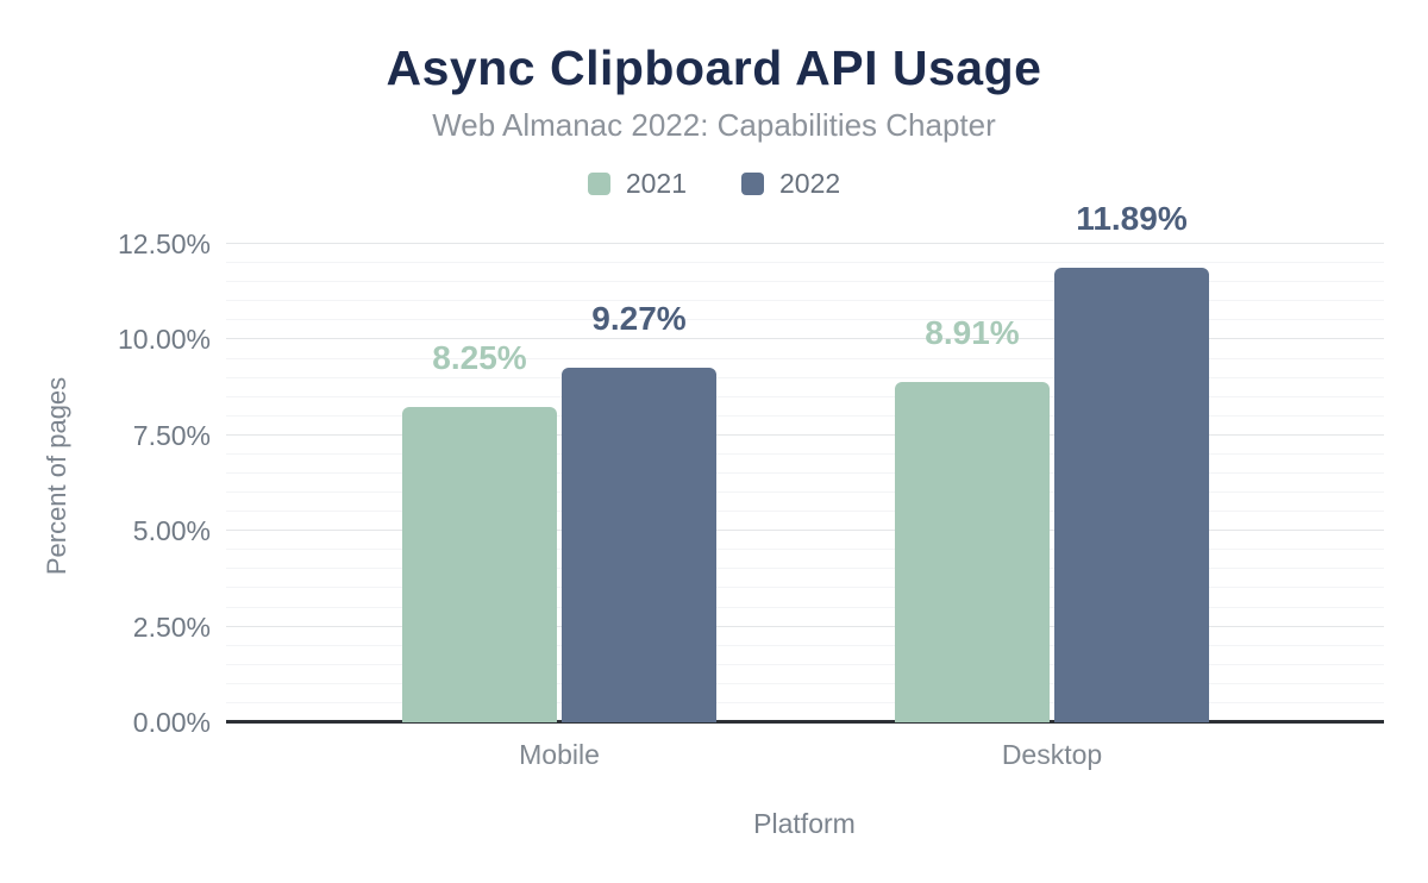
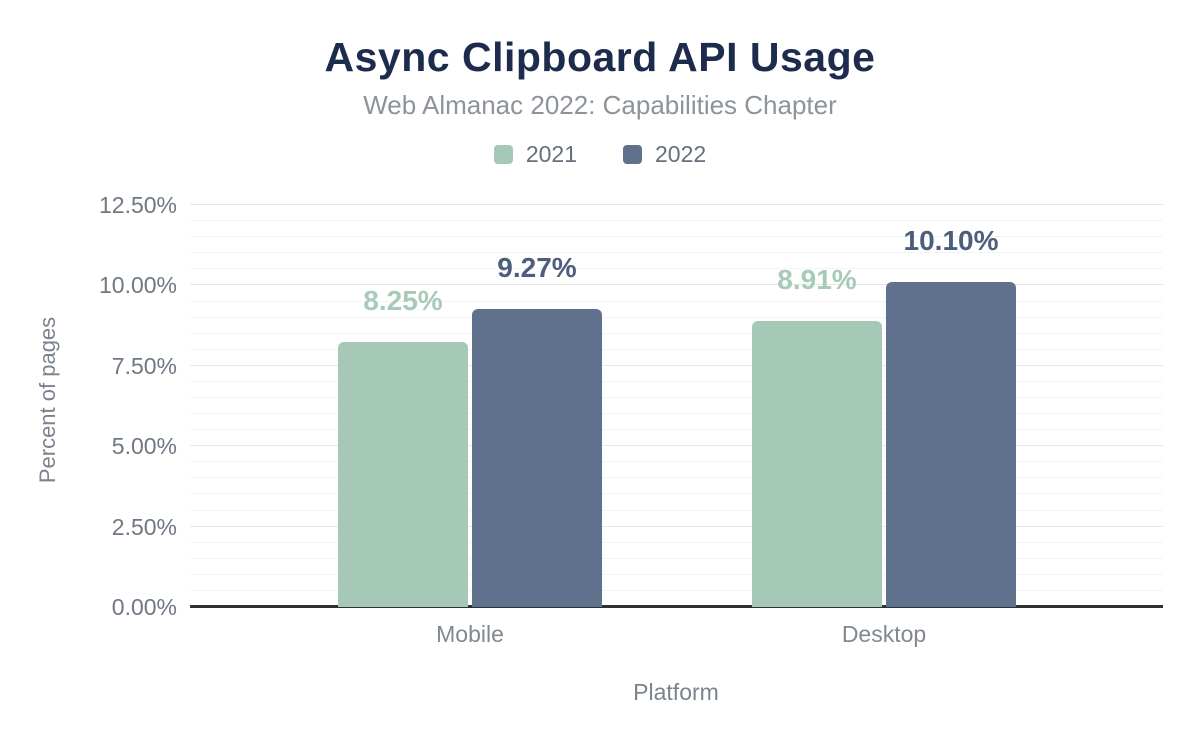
2022/Desktop: 11.89% -> 10.10%
